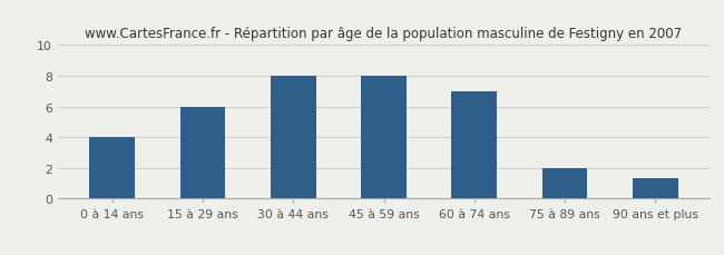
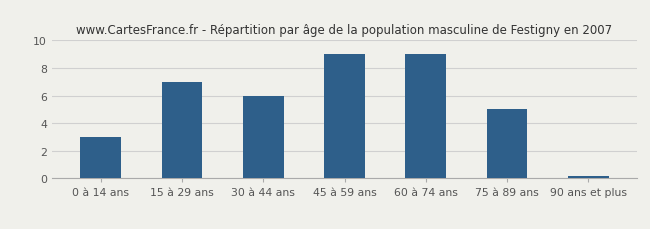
0 à 14 ans: 4.0 -> 3.0
15 à 29 ans: 6.0 -> 7.0
30 à 44 ans: 8.0 -> 6.0
45 à 59 ans: 8.0 -> 9.0
60 à 74 ans: 7.0 -> 9.0
75 à 89 ans: 2.0 -> 5.0
90 ans et plus: 1.3 -> 0.1
